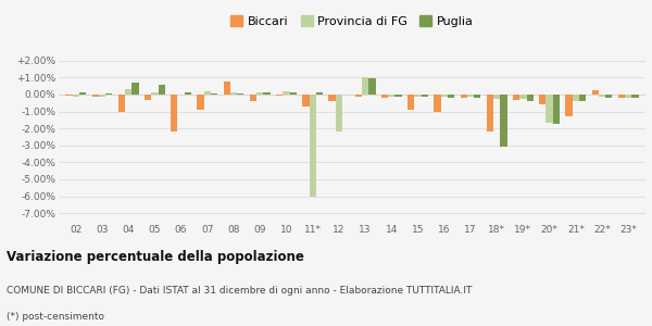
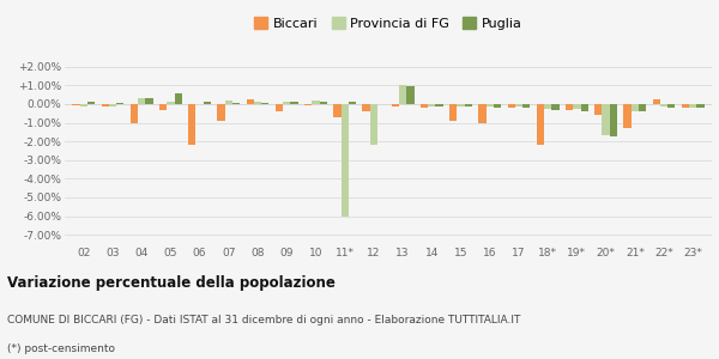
Puglia/04: 0.7% -> 0.3%
Biccari/08: 0.8% -> 0.2%
Puglia/18*: -3.1% -> -0.3%
